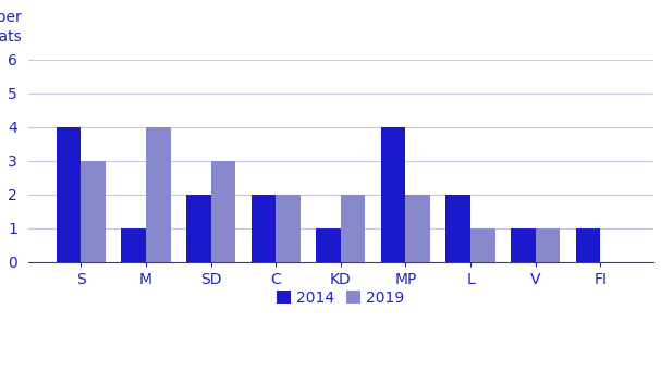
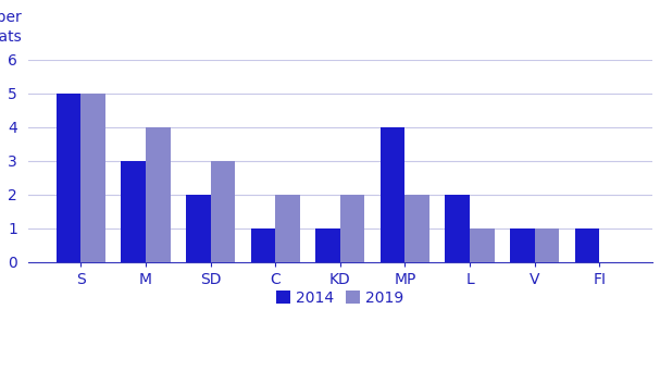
2014/S: 4 -> 5
2019/S: 3 -> 5
2014/M: 1 -> 3
2014/C: 2 -> 1
